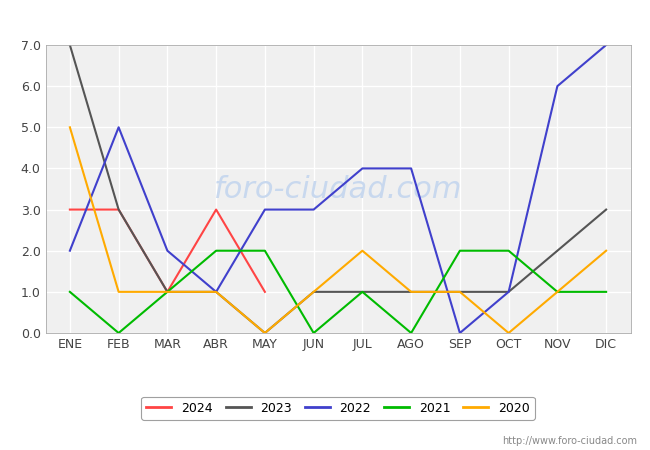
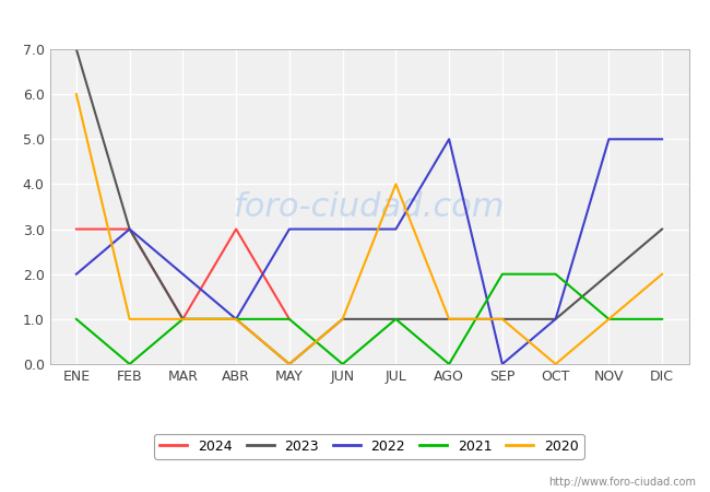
2020/ENE: 5 -> 6
2022/FEB: 5 -> 3
2021/ABR: 2 -> 1
2021/MAY: 2 -> 1
2022/JUL: 4 -> 3
2020/JUL: 2 -> 4
2022/AGO: 4 -> 5
2022/NOV: 6 -> 5
2022/DIC: 7 -> 5
